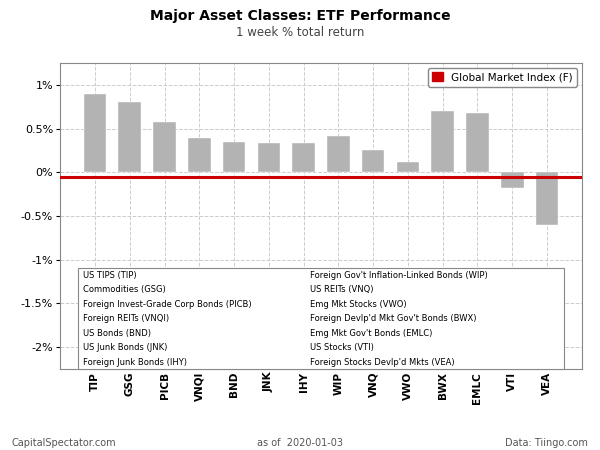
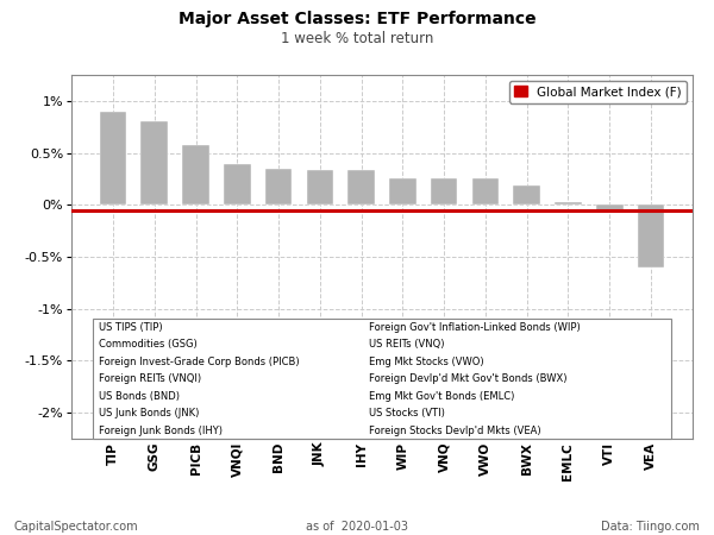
WIP: 0.42% -> 0.26%
VWO: 0.12% -> 0.26%
BWX: 0.70% -> 0.19%
EMLC: 0.68% -> 0.03%
VTI: -0.18% -> -0.06%
